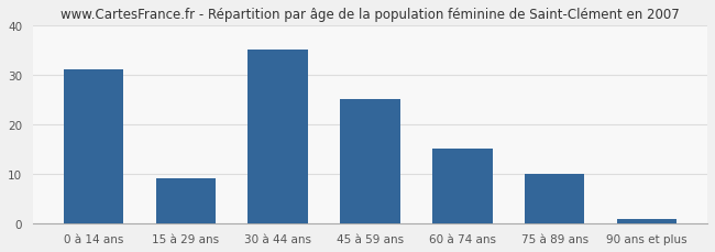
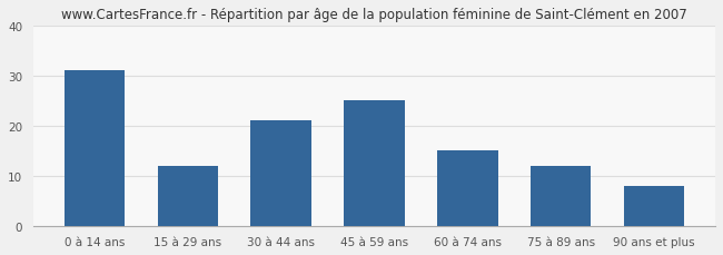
15 à 29 ans: 9 -> 12
30 à 44 ans: 35 -> 21
75 à 89 ans: 10 -> 12
90 ans et plus: 1 -> 8
